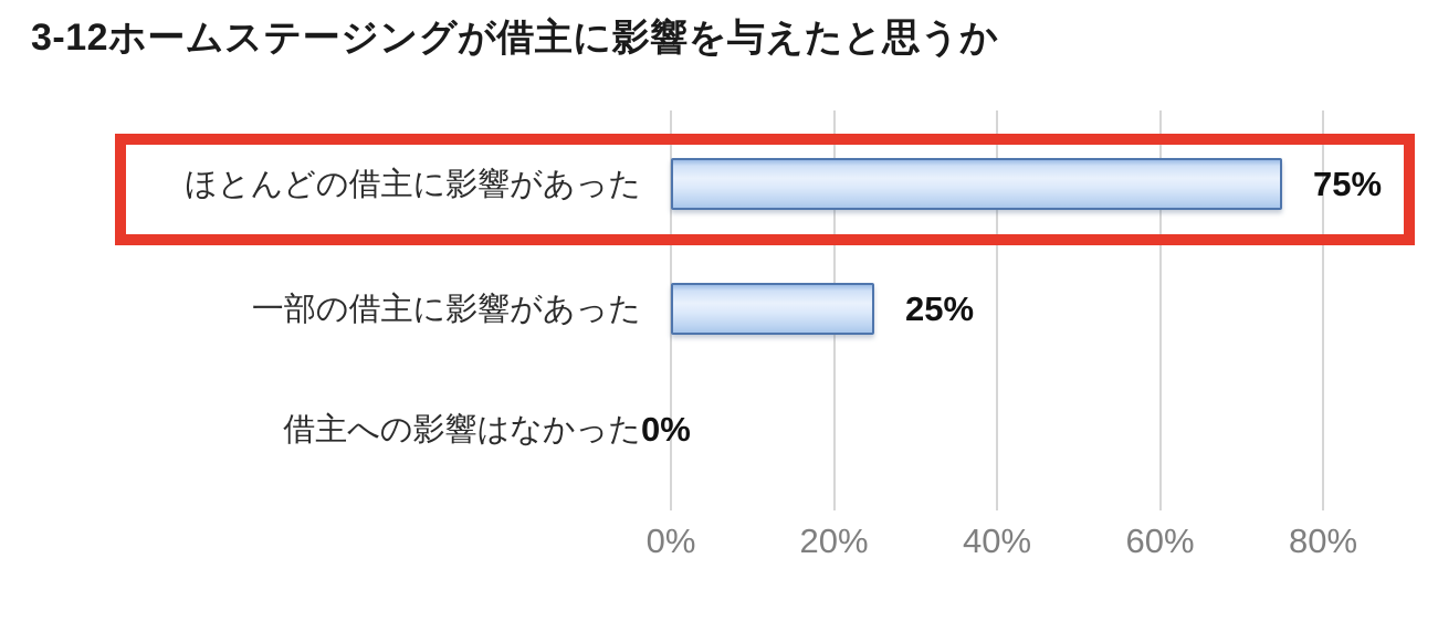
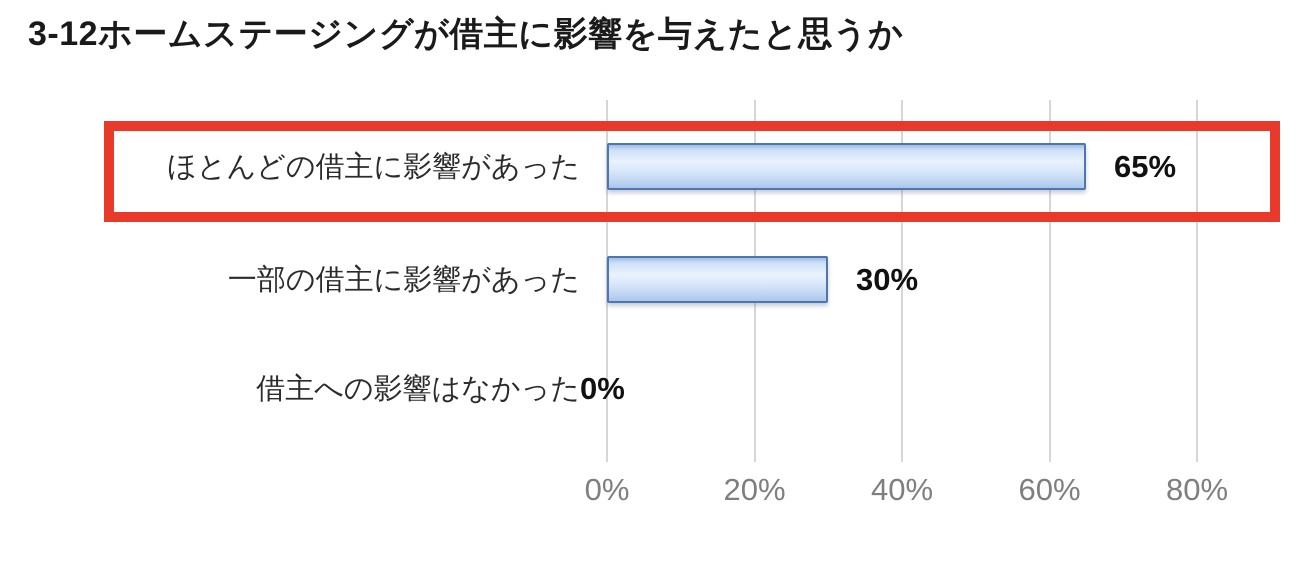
ほとんどの借主に影響があった: 75% -> 65%
一部の借主に影響があった: 25% -> 30%
